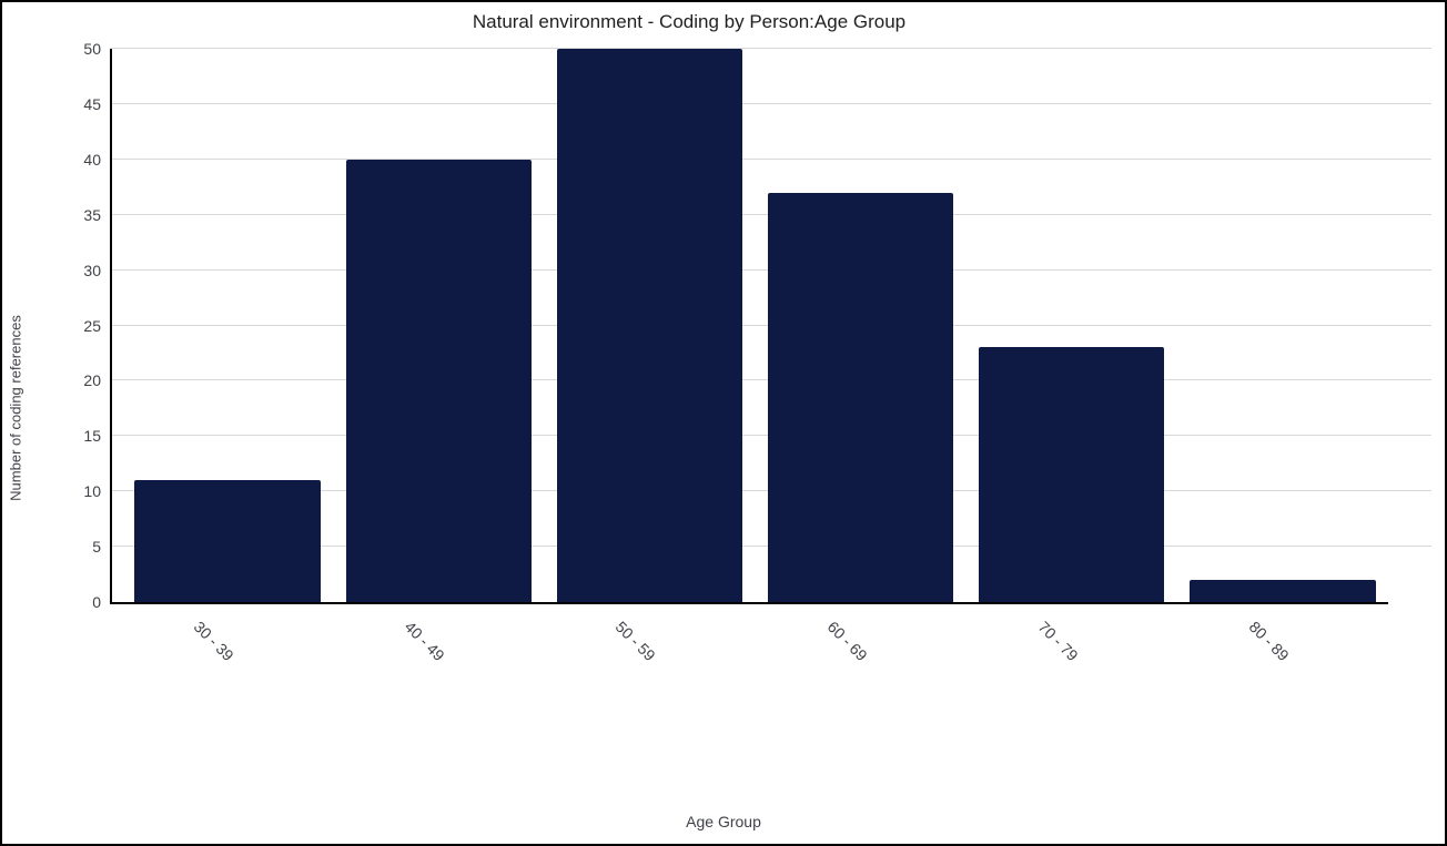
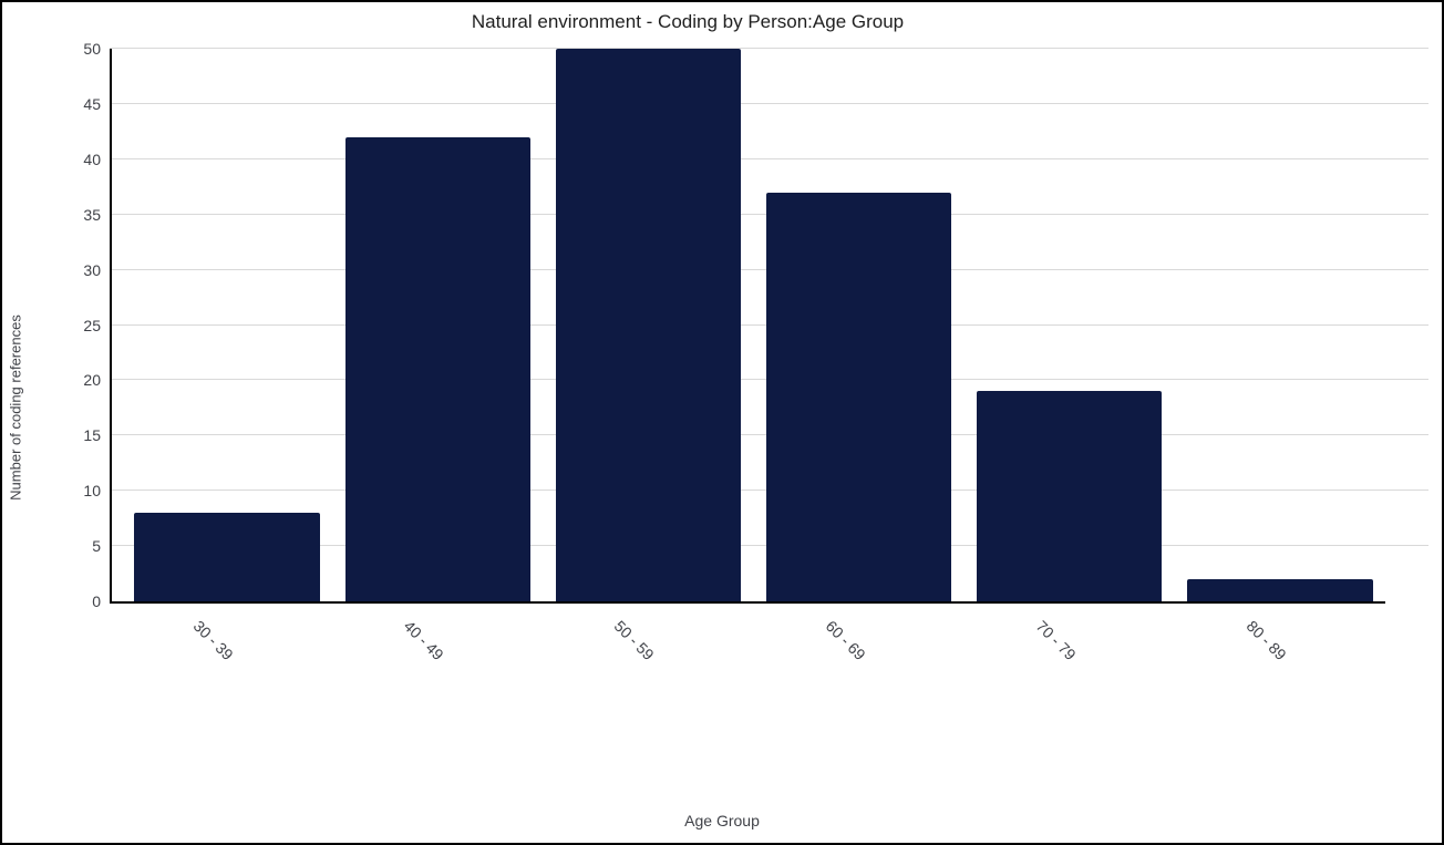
30 - 39: 11 -> 8
40 - 49: 40 -> 42
70 - 79: 23 -> 19
